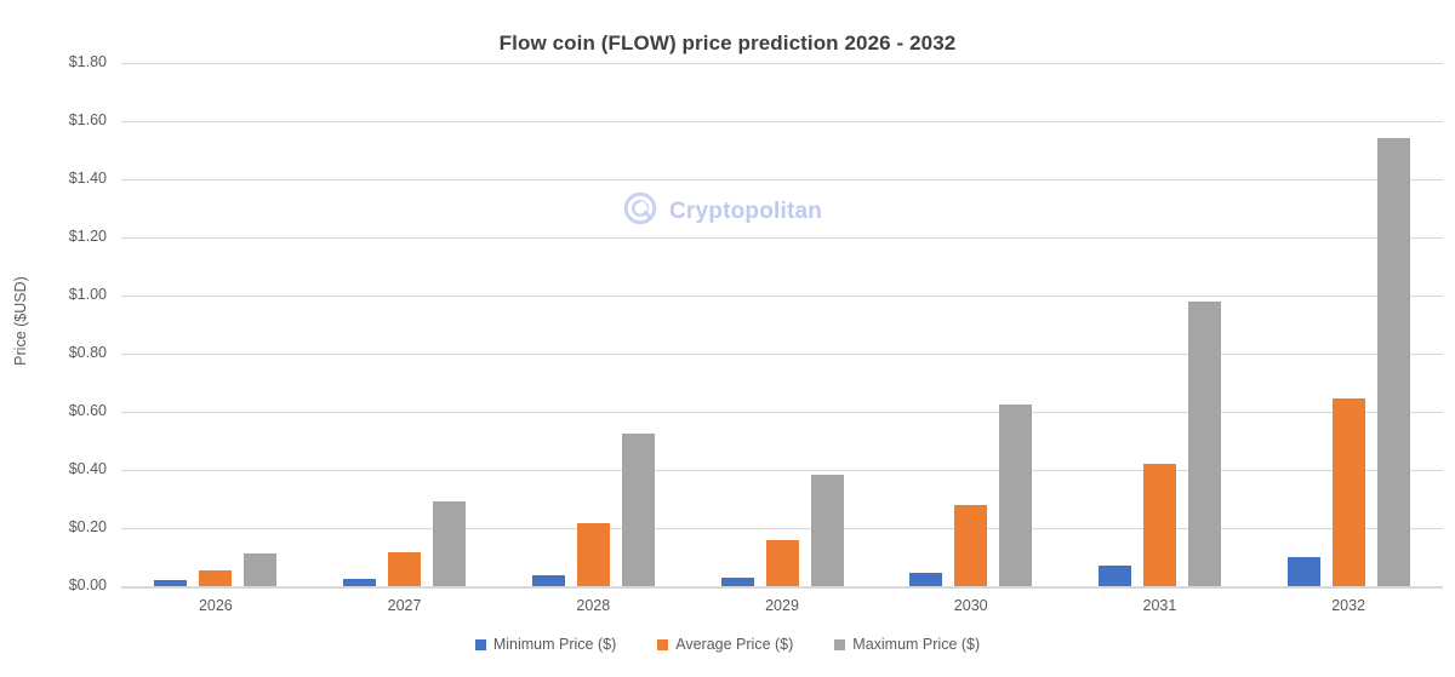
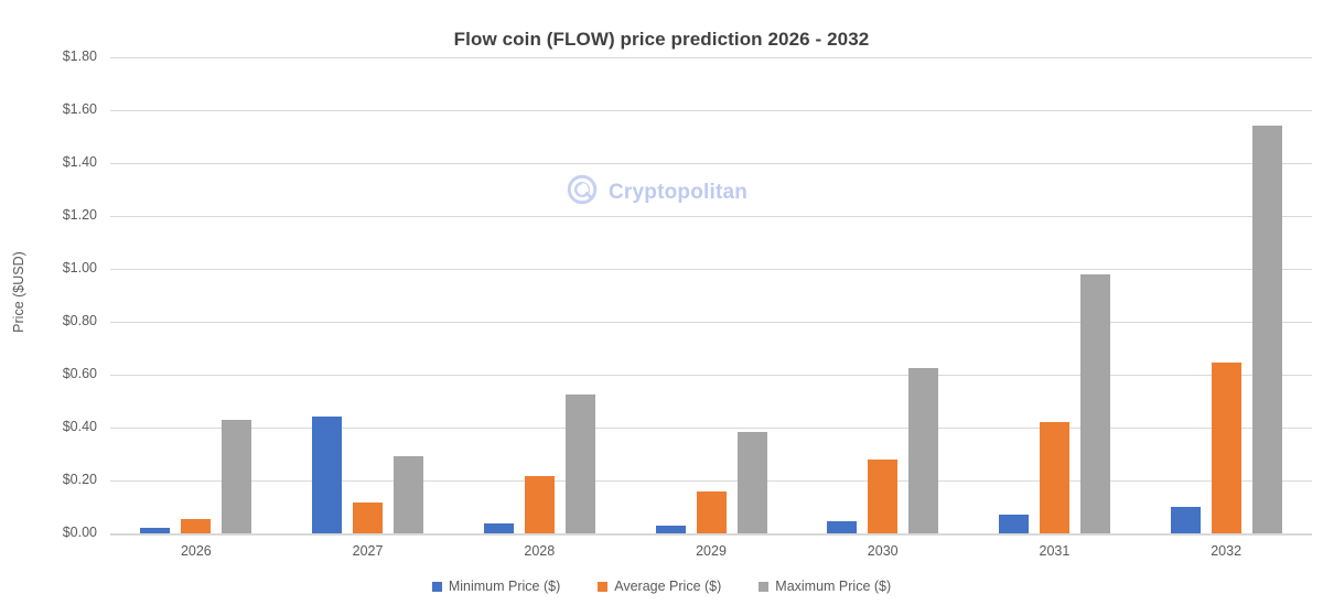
Maximum Price ($)/2026: $0.11 -> $0.43
Minimum Price ($)/2027: $0.03 -> $0.44
